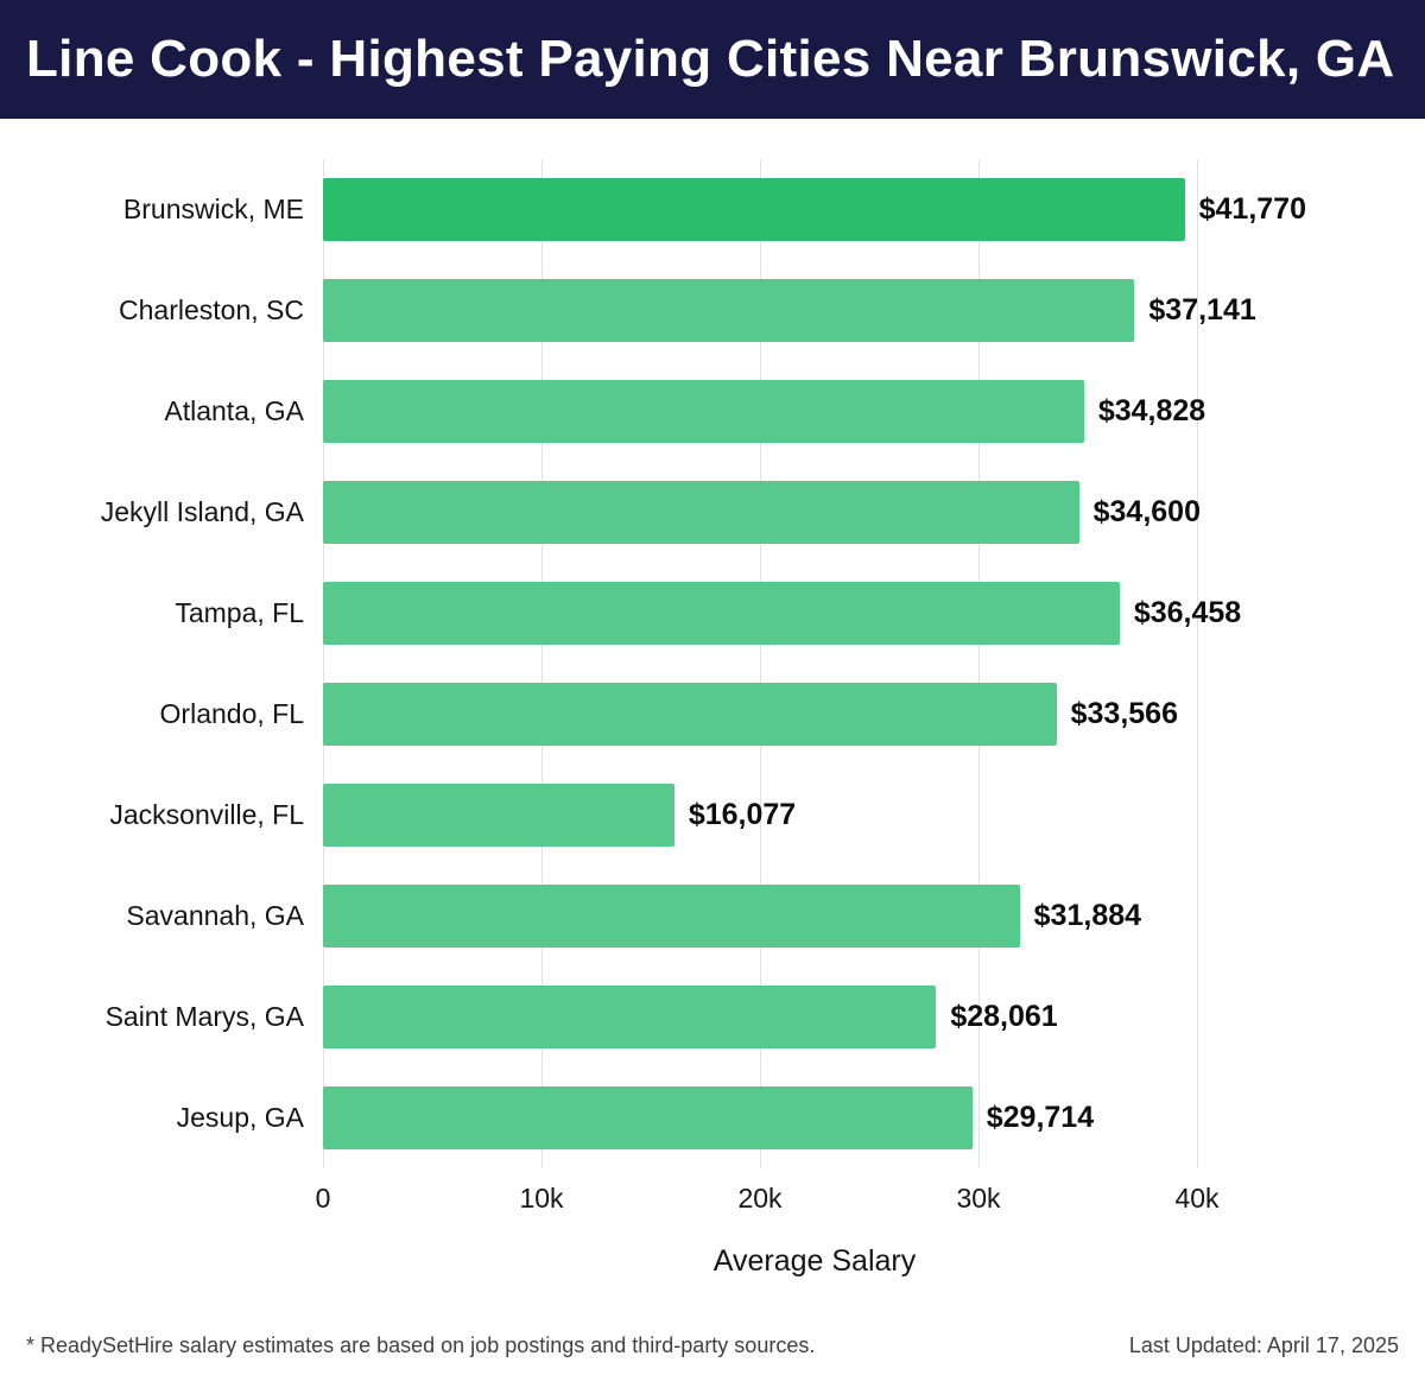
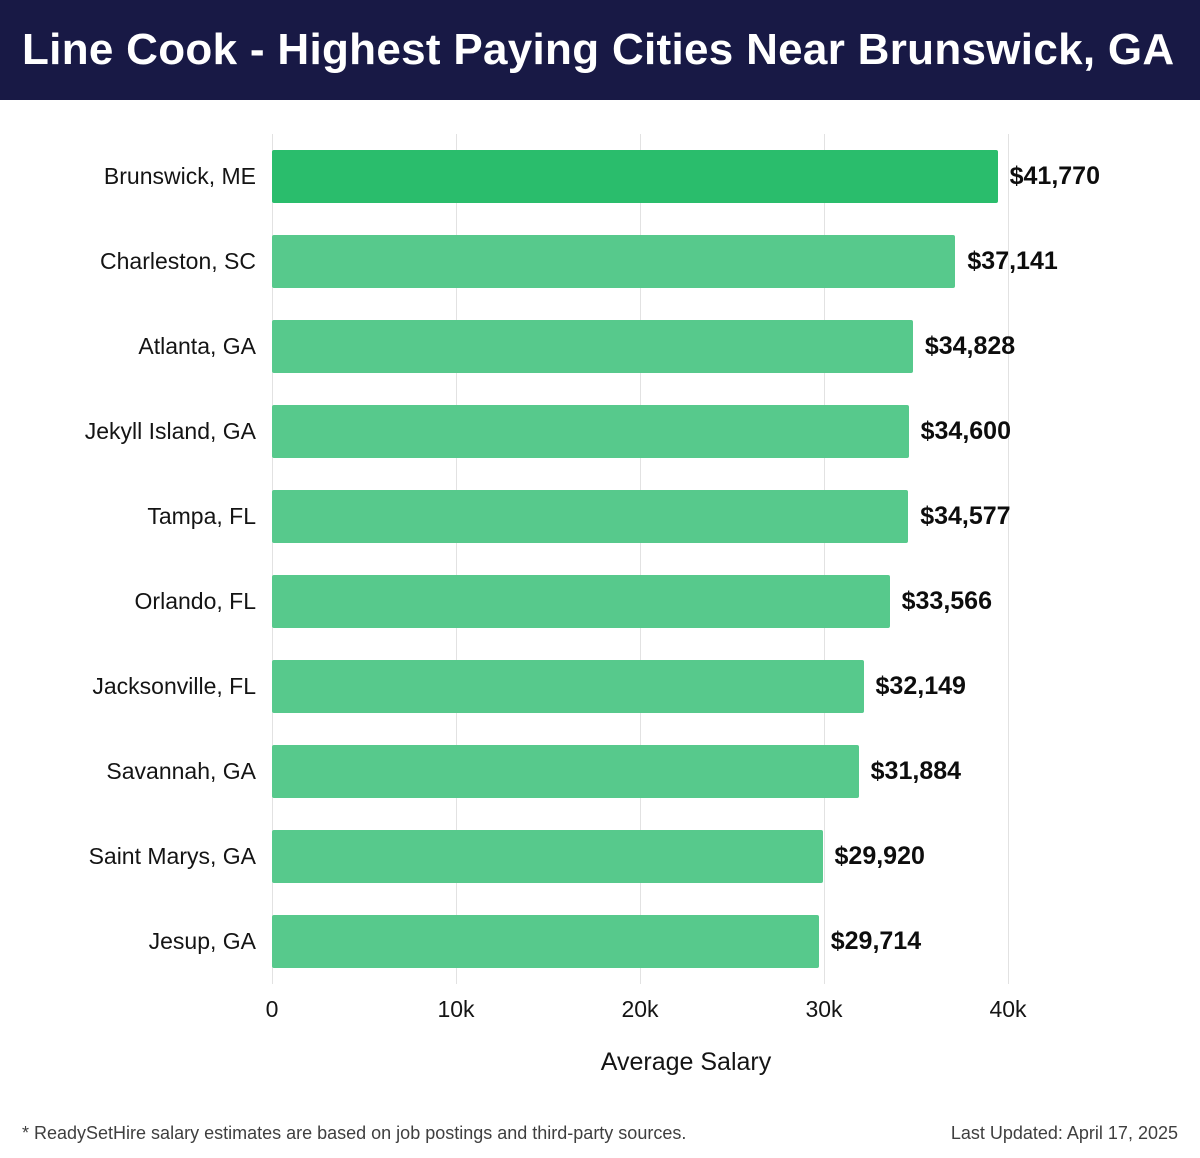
Tampa, FL: $36,458 -> $34,577
Jacksonville, FL: $16,077 -> $32,149
Saint Marys, GA: $28,061 -> $29,920
